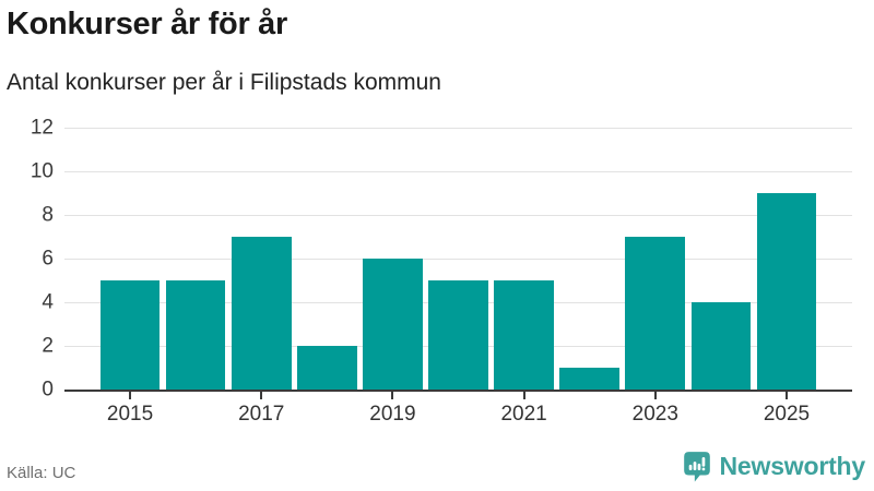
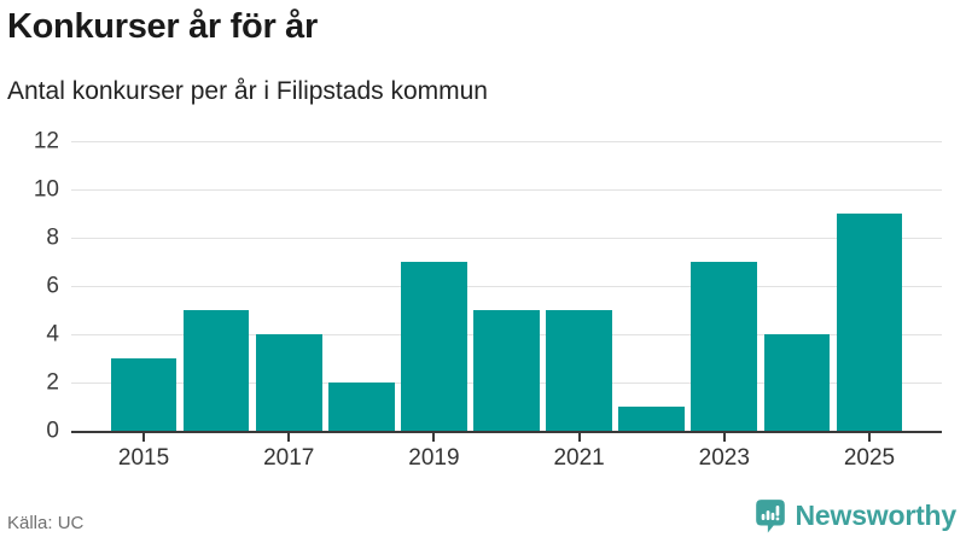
2015: 5 -> 3
2017: 7 -> 4
2019: 6 -> 7
